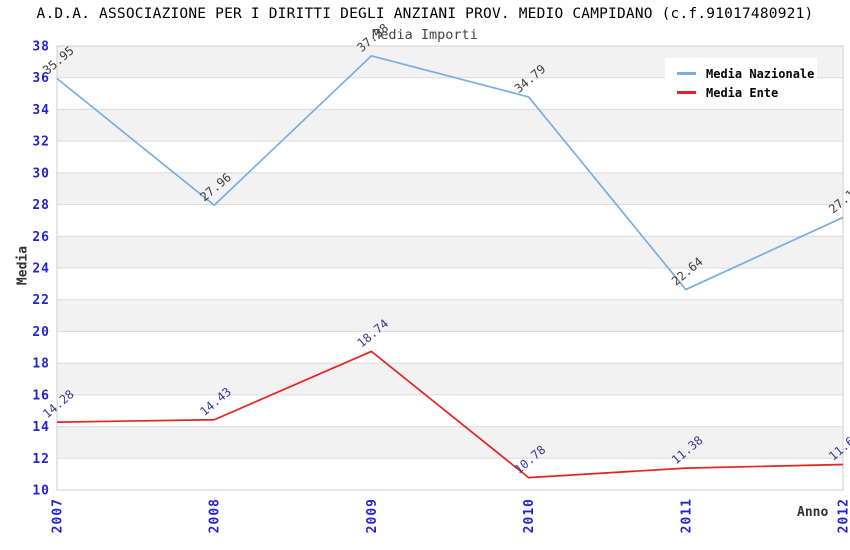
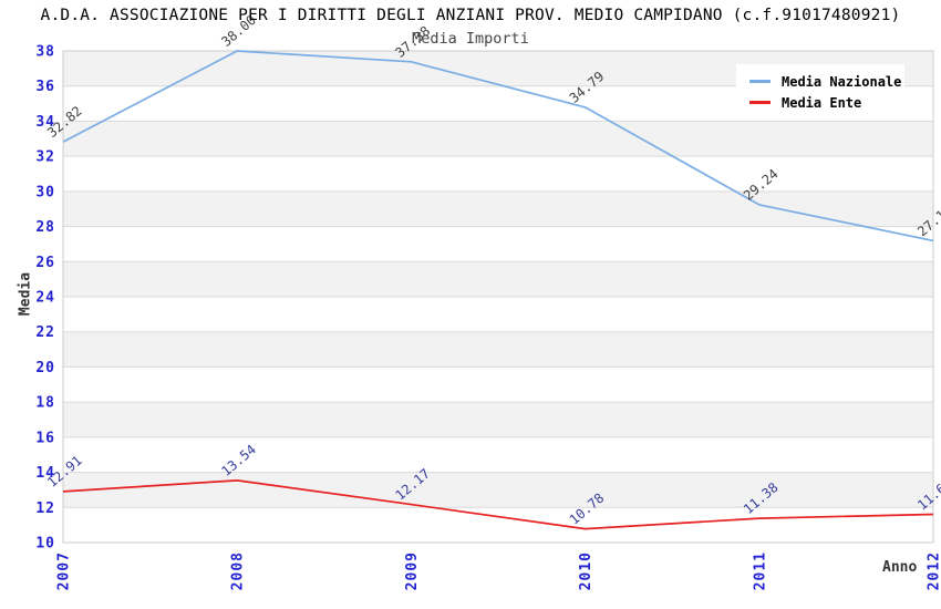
Media Nazionale/2007: 35.95 -> 32.82
Media Ente/2007: 14.28 -> 12.91
Media Nazionale/2008: 27.96 -> 38.00
Media Ente/2008: 14.43 -> 13.54
Media Ente/2009: 18.74 -> 12.17
Media Nazionale/2011: 22.64 -> 29.24
